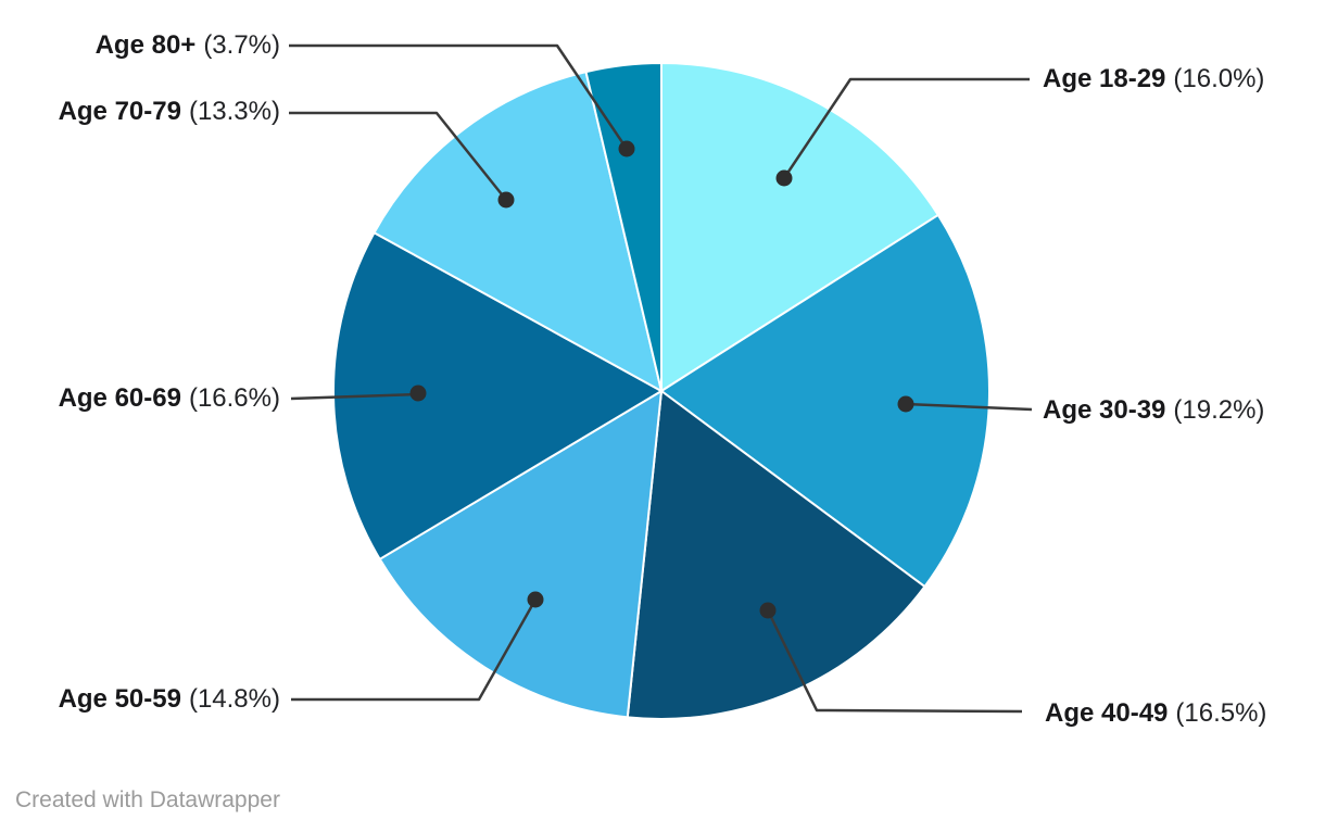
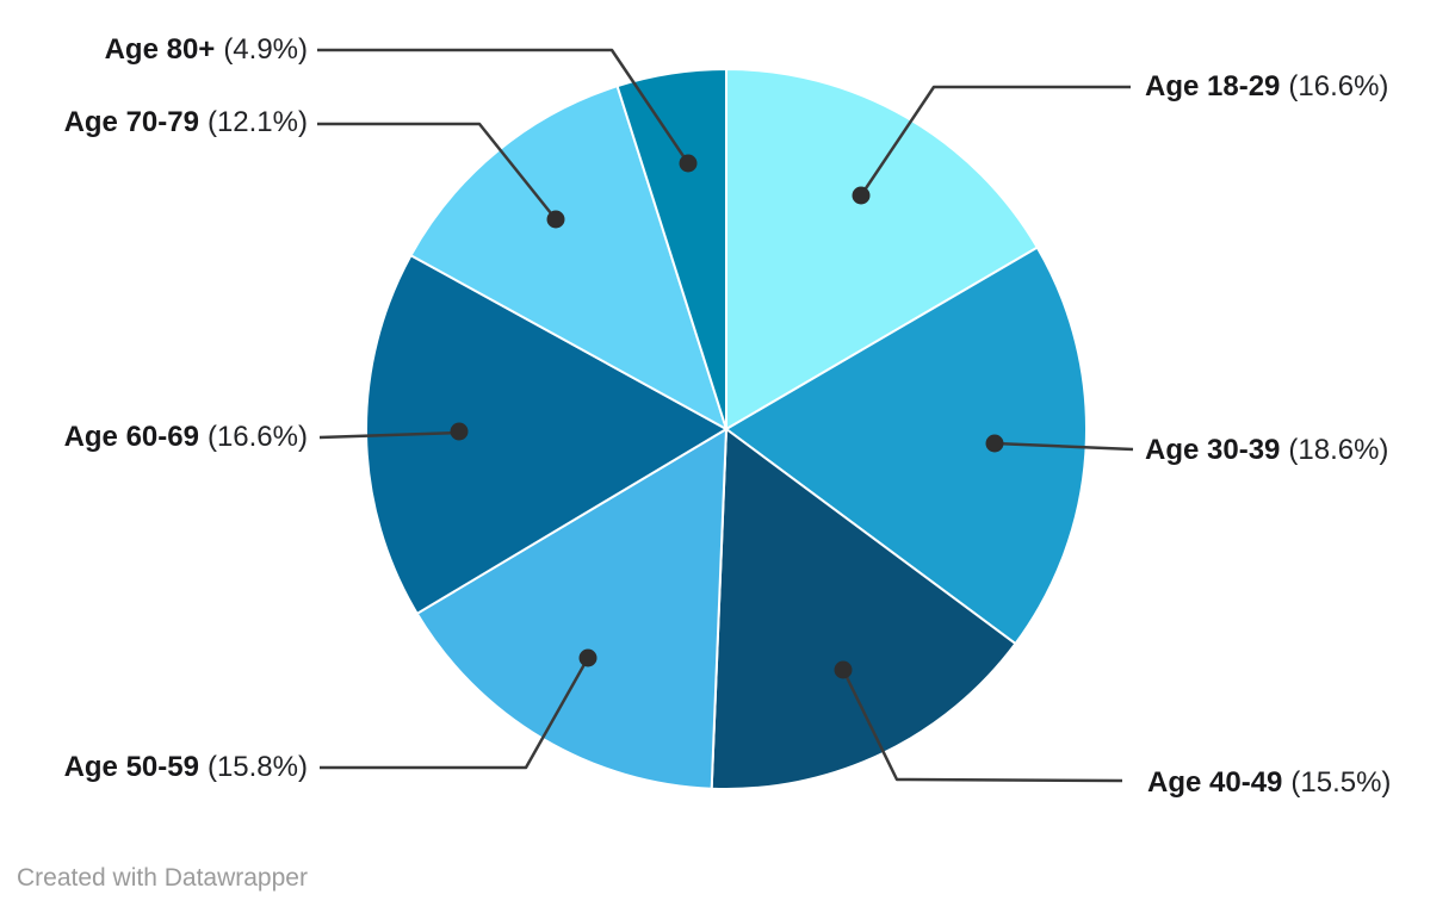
Age 18-29: 16.0% -> 16.6%
Age 30-39: 19.2% -> 18.6%
Age 40-49: 16.5% -> 15.5%
Age 50-59: 14.8% -> 15.8%
Age 70-79: 13.3% -> 12.1%
Age 80+: 3.7% -> 4.9%
